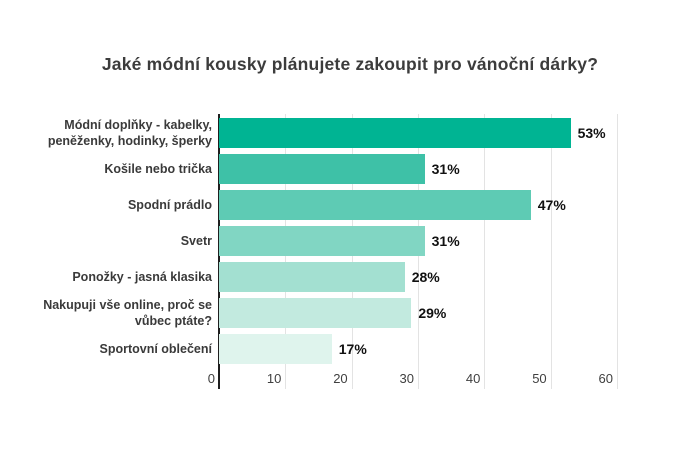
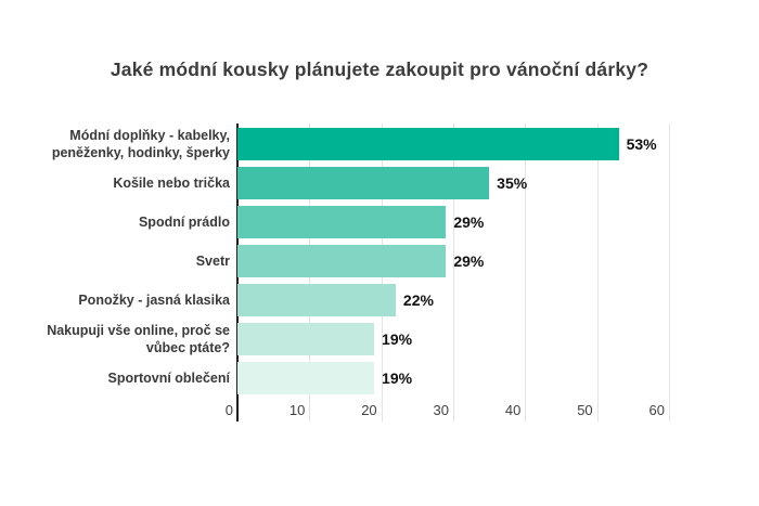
Košile nebo trička: 31% -> 35%
Spodní prádlo: 47% -> 29%
Svetr: 31% -> 29%
Ponožky - jasná klasika: 28% -> 22%
Nakupuji vše online, proč se vůbec ptáte?: 29% -> 19%
Sportovní oblečení: 17% -> 19%
